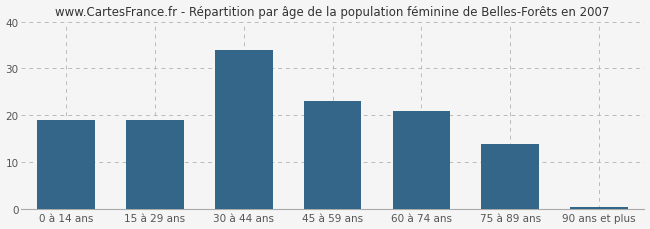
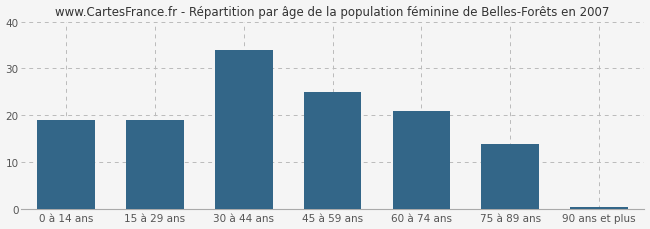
45 à 59 ans: 23.0 -> 25.0
